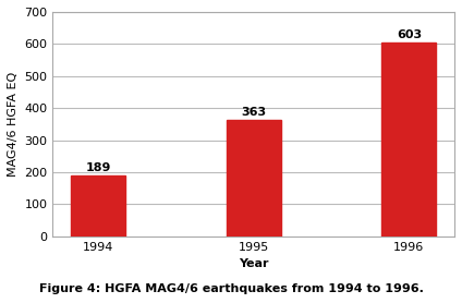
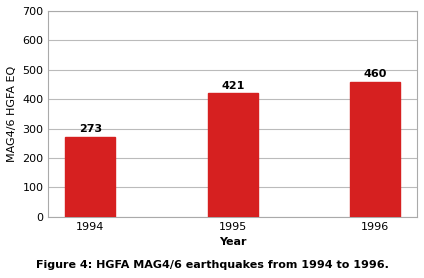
1994: 189 -> 273
1995: 363 -> 421
1996: 603 -> 460
